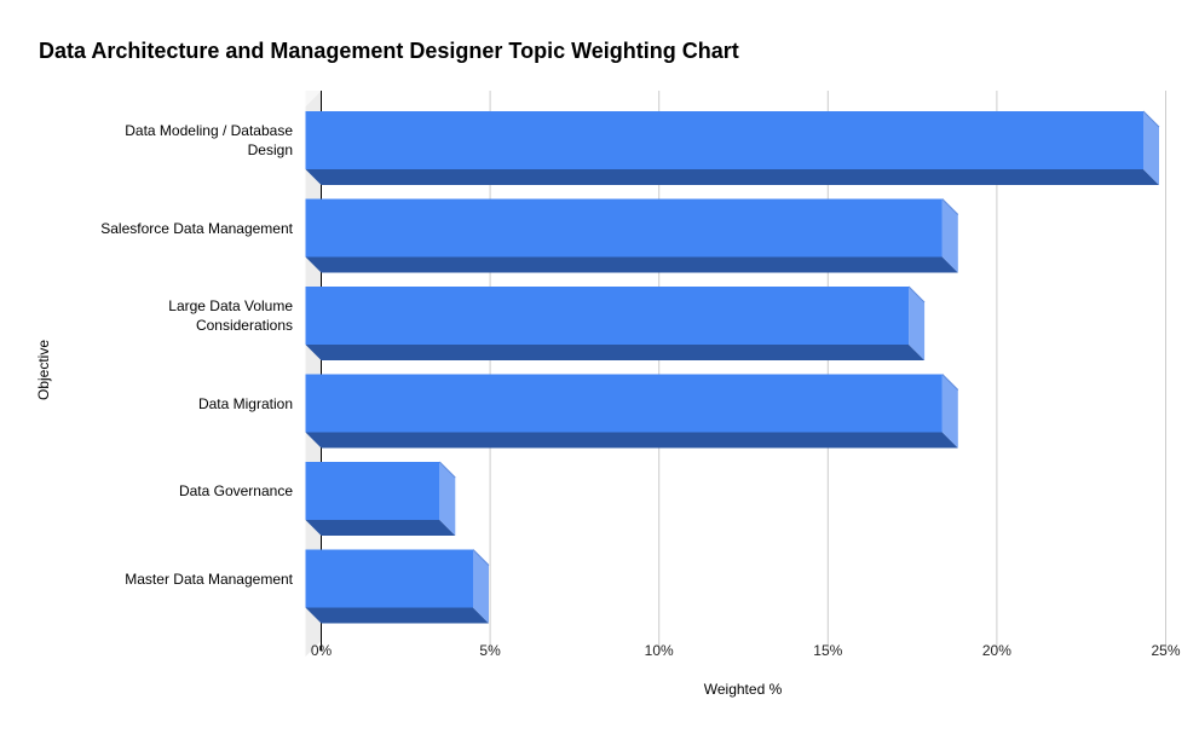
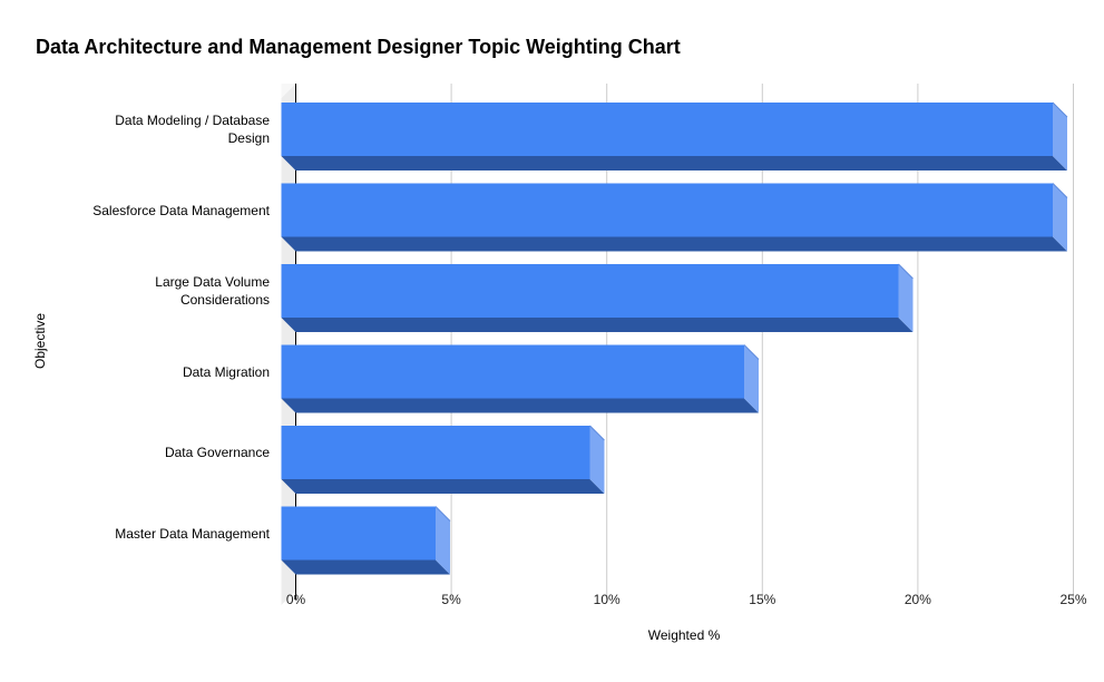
Salesforce Data Management: 19% -> 25%
Large Data Volume Considerations: 18% -> 20%
Data Migration: 19% -> 15%
Data Governance: 4% -> 10%
